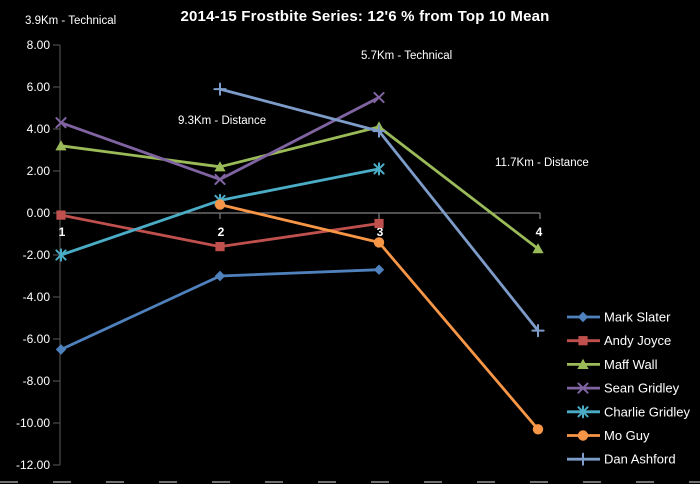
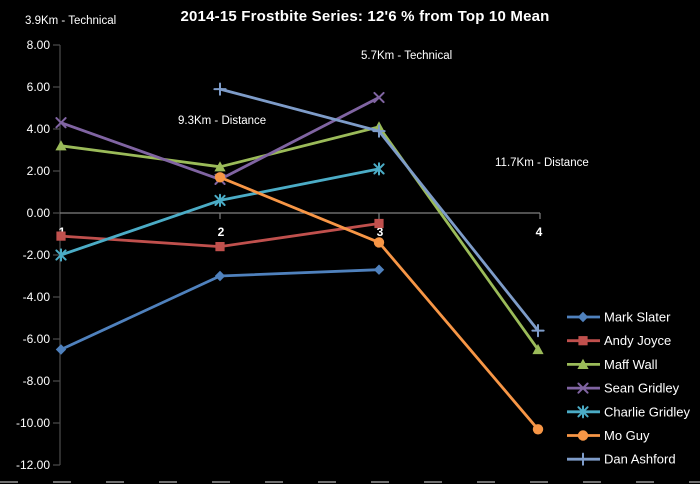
Andy Joyce/1: -0.1 -> -1.1
Mo Guy/2: 0.4 -> 1.7
Maff Wall/4: -1.7 -> -6.5
